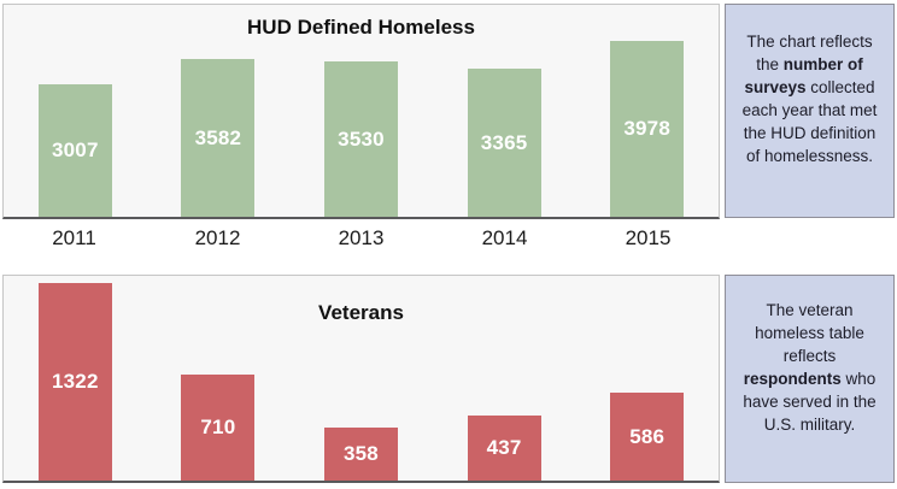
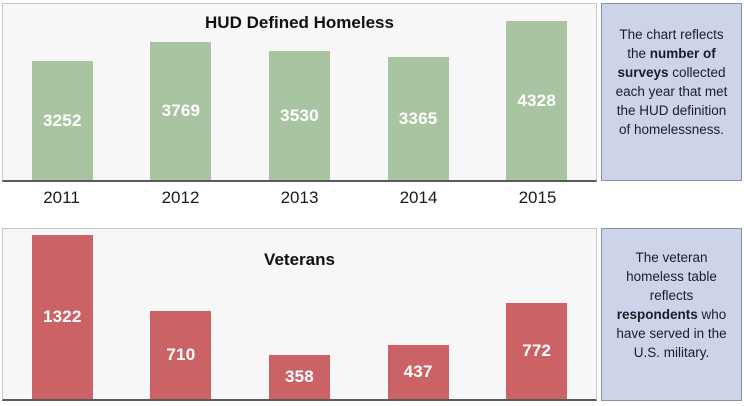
HUD Defined Homeless/2011: 3007 -> 3252
HUD Defined Homeless/2012: 3582 -> 3769
HUD Defined Homeless/2015: 3978 -> 4328
Veterans/2015: 586 -> 772
